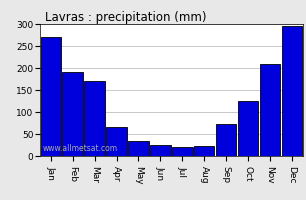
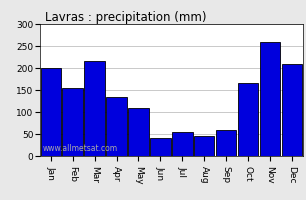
Jan: 270 -> 200
Feb: 190 -> 155
Mar: 170 -> 215
Apr: 65 -> 135
May: 35 -> 110
Jun: 25 -> 40
Jul: 20 -> 55
Aug: 22 -> 45
Sep: 72 -> 60
Oct: 125 -> 165
Nov: 210 -> 260
Dec: 295 -> 210
